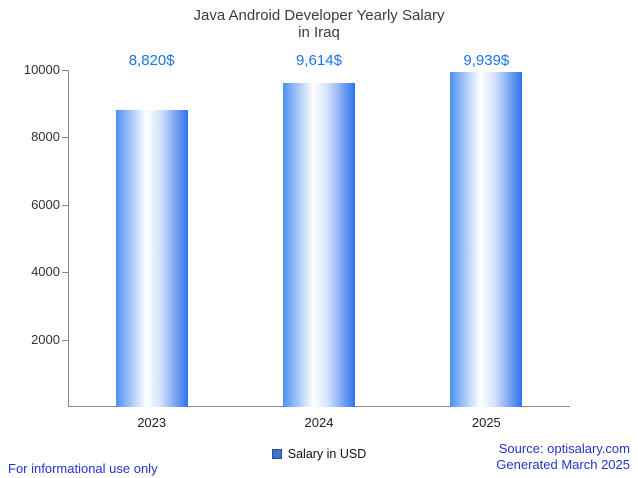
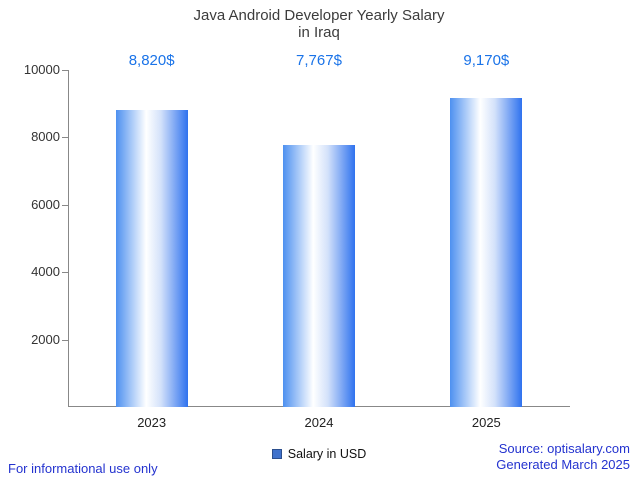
2024: 9,614 -> 7,767
2025: 9,939 -> 9,170
